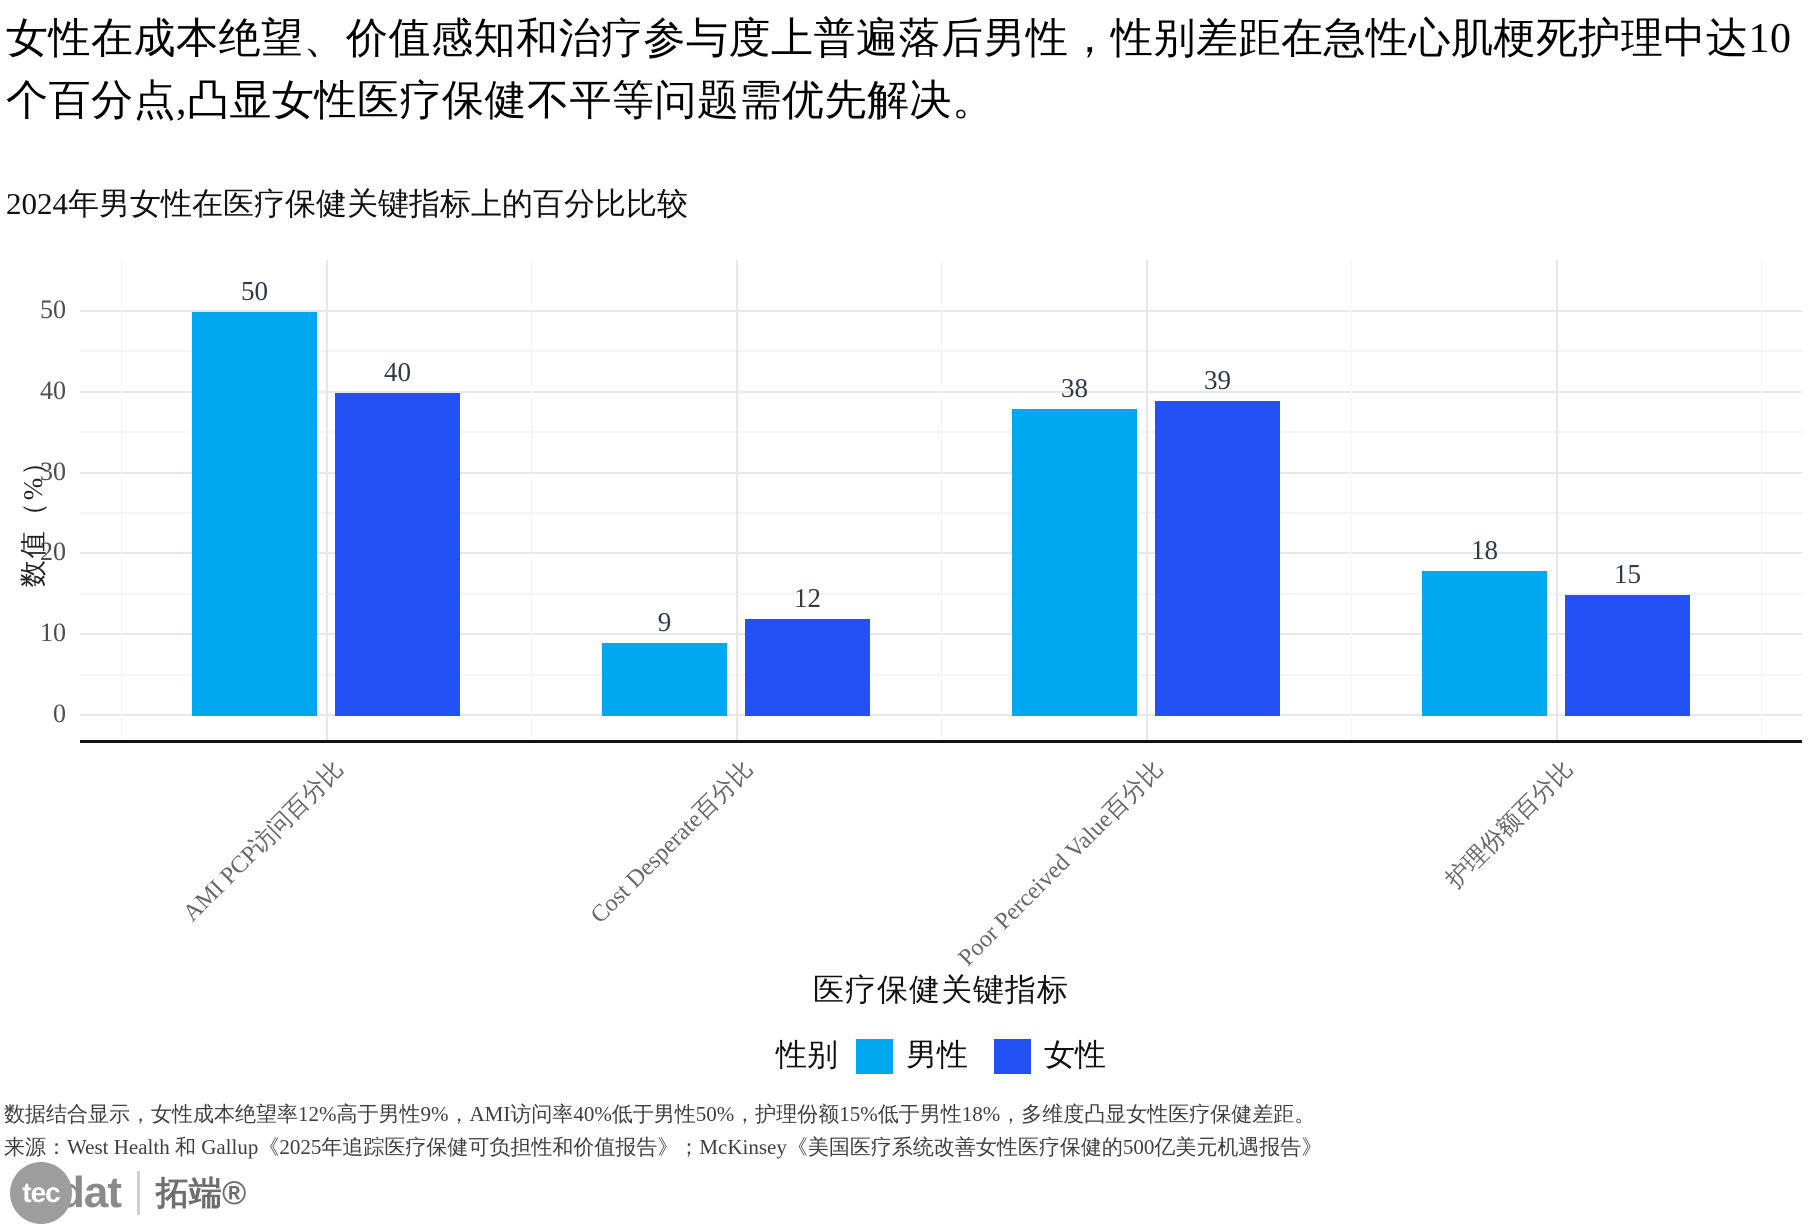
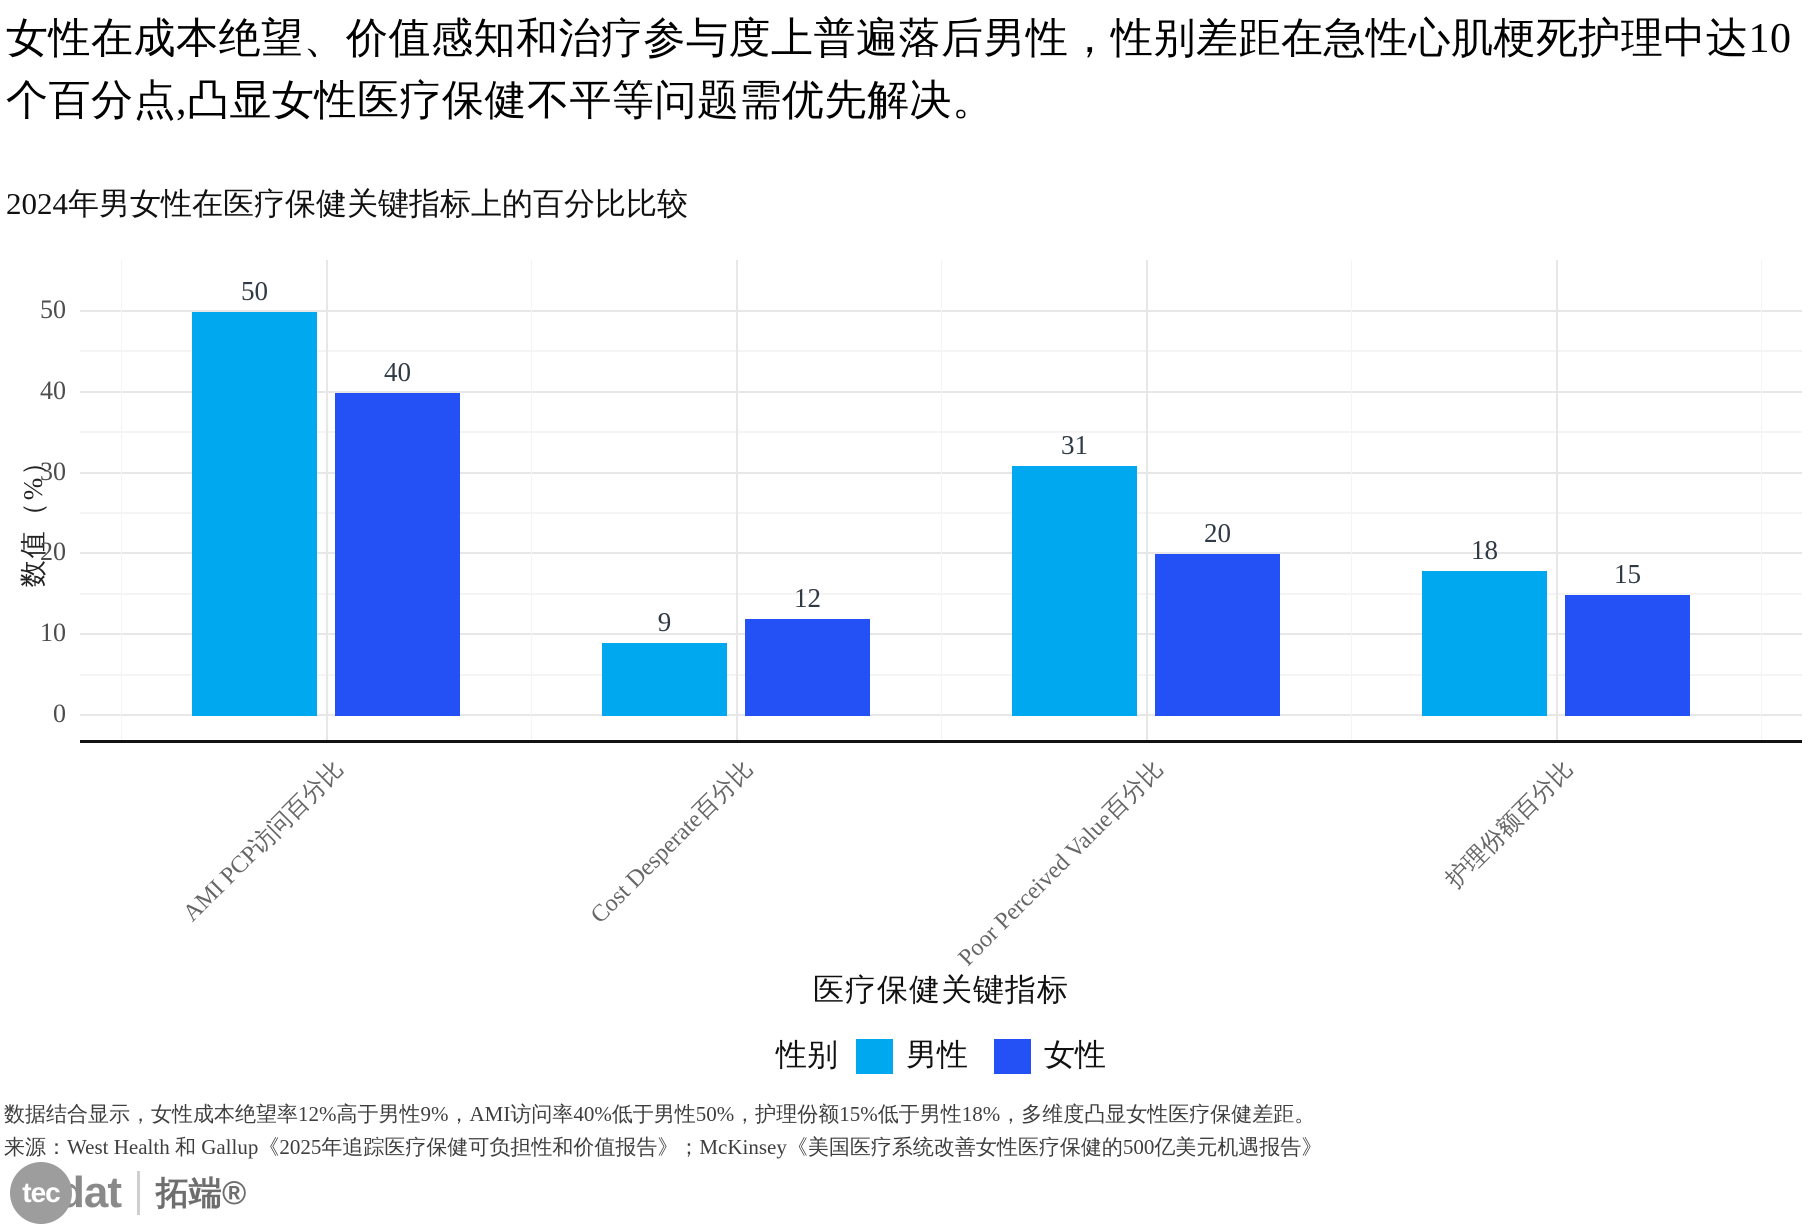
男性/Poor Perceived Value百分比: 38 -> 31
女性/Poor Perceived Value百分比: 39 -> 20
